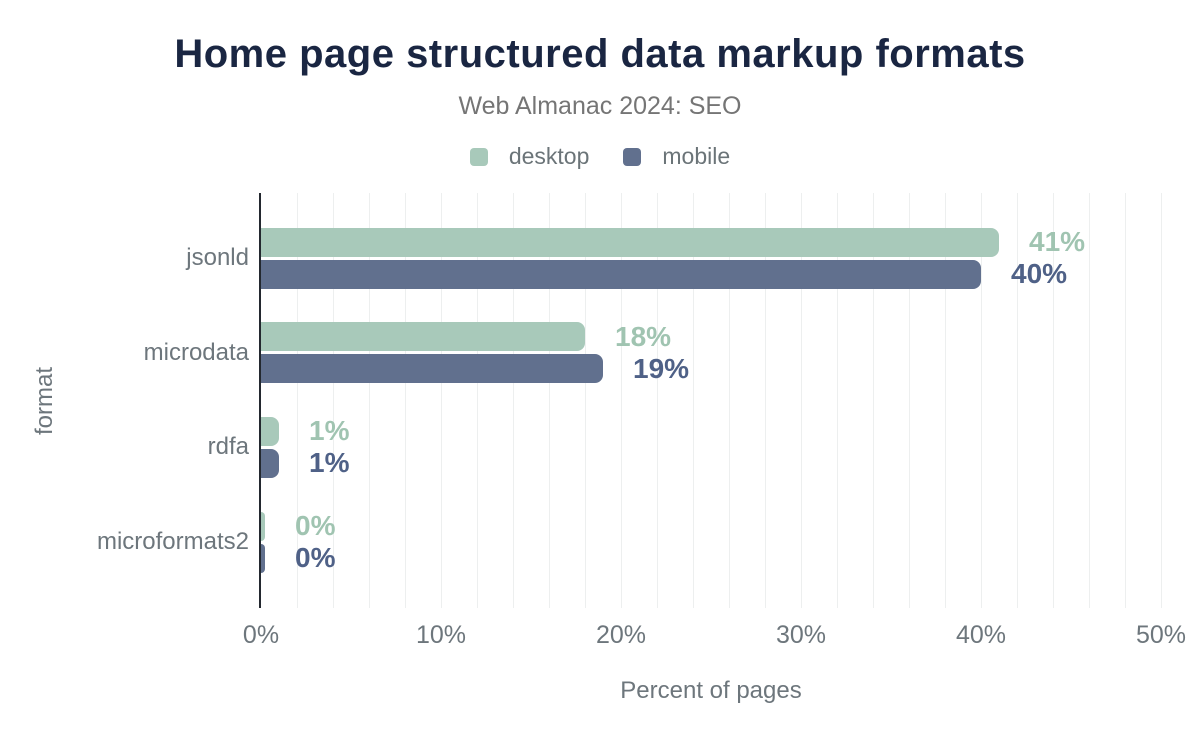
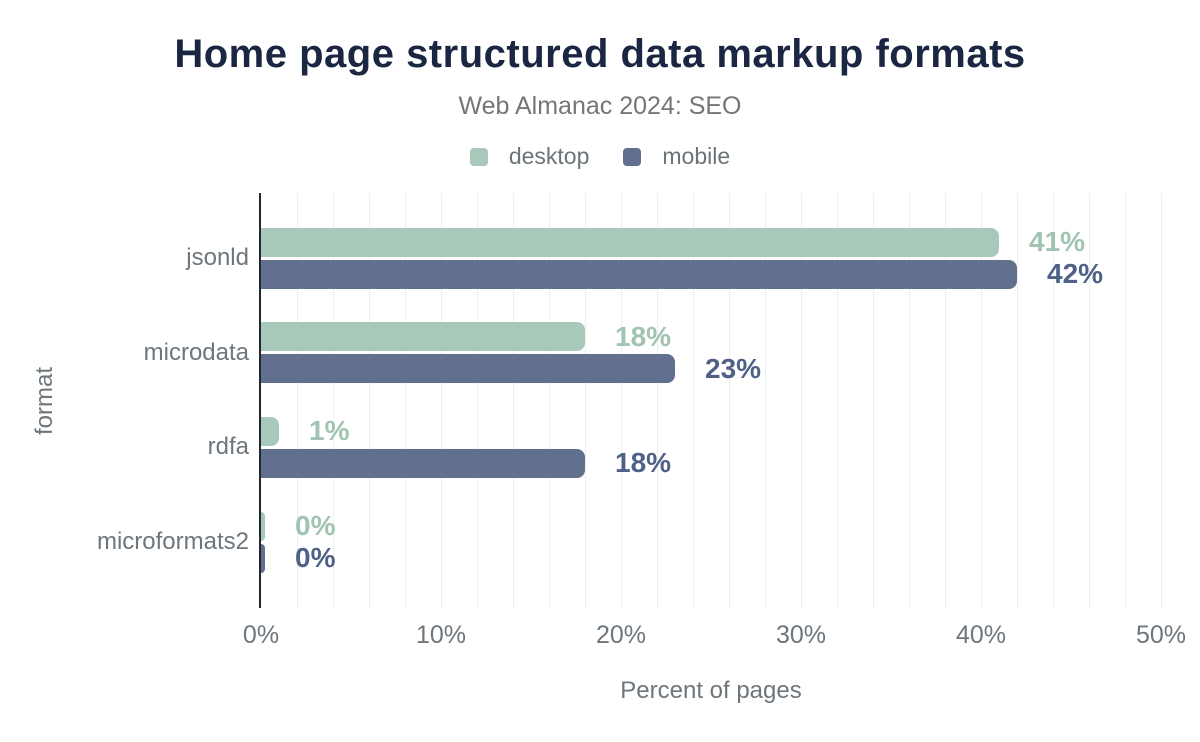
mobile/jsonld: 40% -> 42%
mobile/microdata: 19% -> 23%
mobile/rdfa: 1% -> 18%
